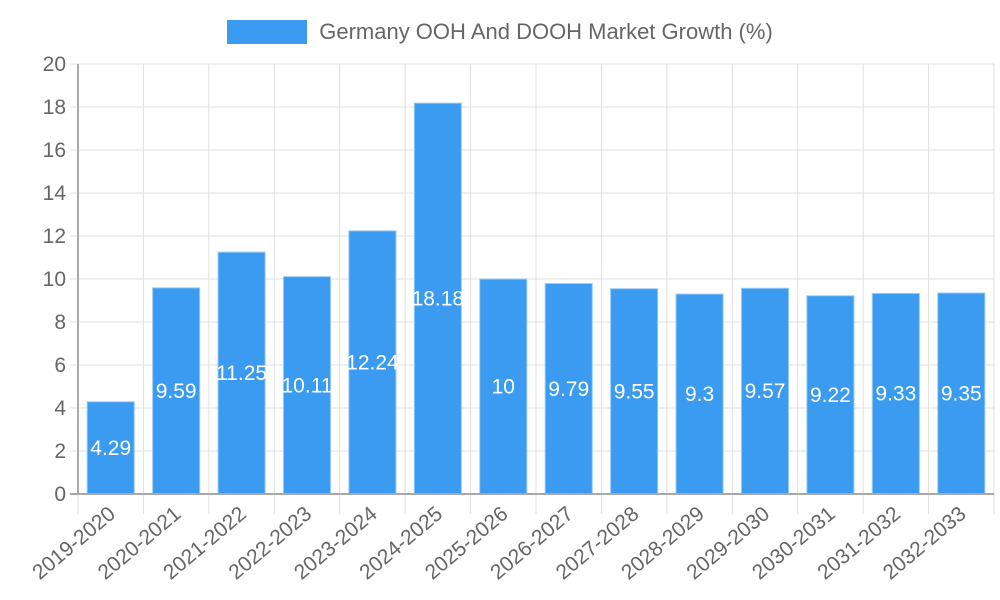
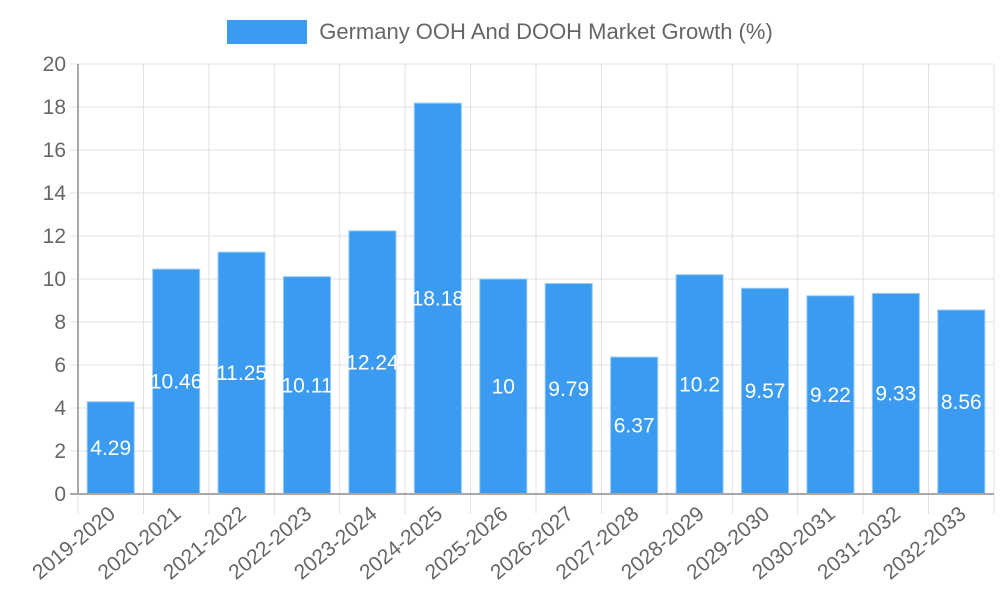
2020-2021: 9.59 -> 10.46
2027-2028: 9.55 -> 6.37
2028-2029: 9.3 -> 10.2
2032-2033: 9.35 -> 8.56
